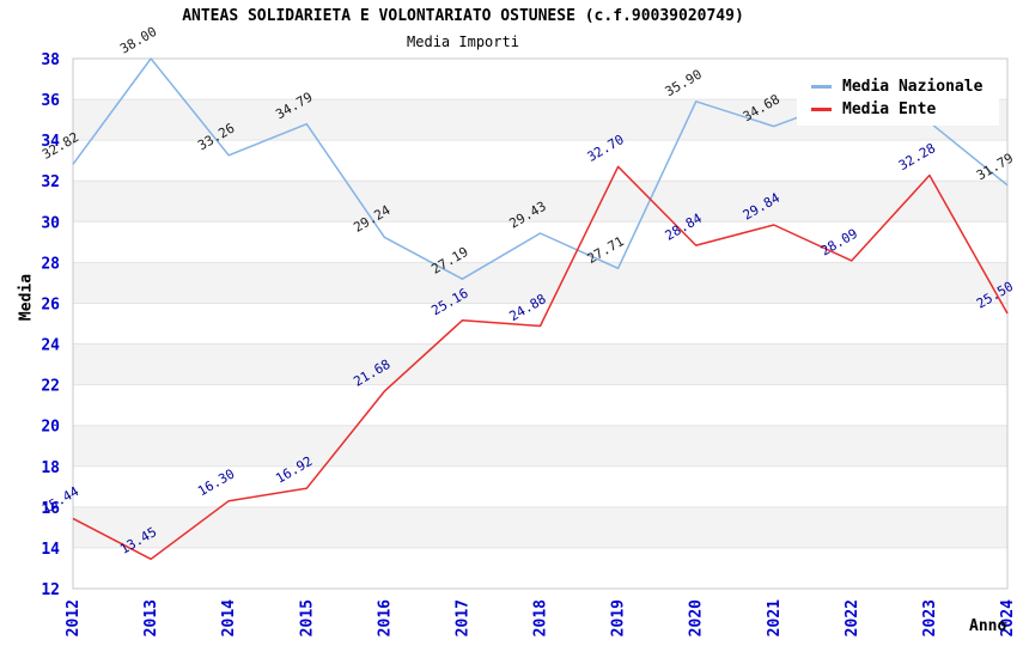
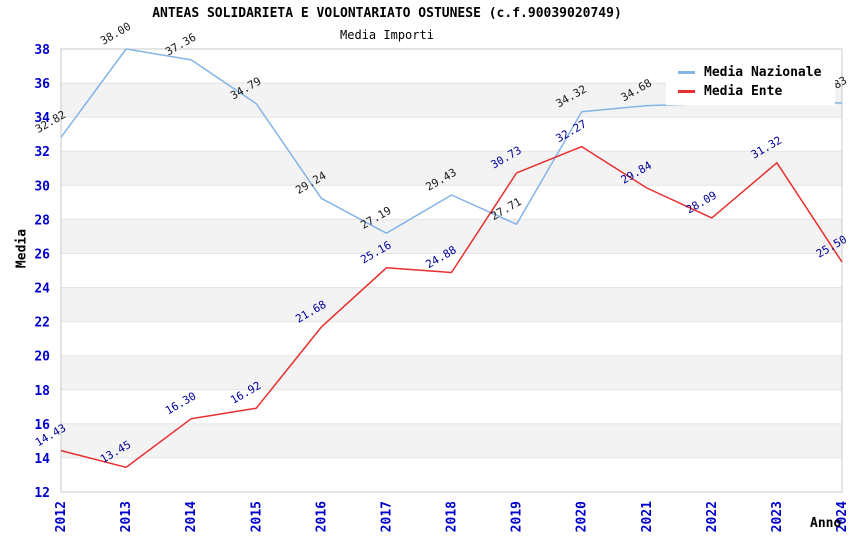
Media Ente/2012: 15.44 -> 14.43
Media Nazionale/2014: 33.26 -> 37.36
Media Ente/2019: 32.70 -> 30.73
Media Nazionale/2020: 35.90 -> 34.32
Media Ente/2020: 28.84 -> 32.27
Media Nazionale/2022: 36.1 -> 34.8
Media Ente/2023: 32.28 -> 31.32
Media Nazionale/2024: 31.79 -> 34.83
